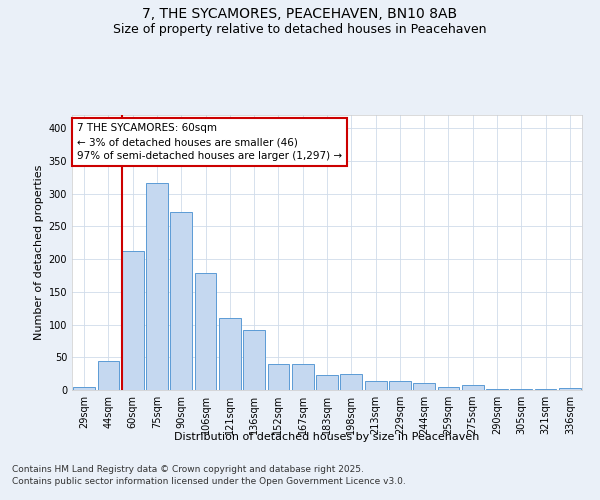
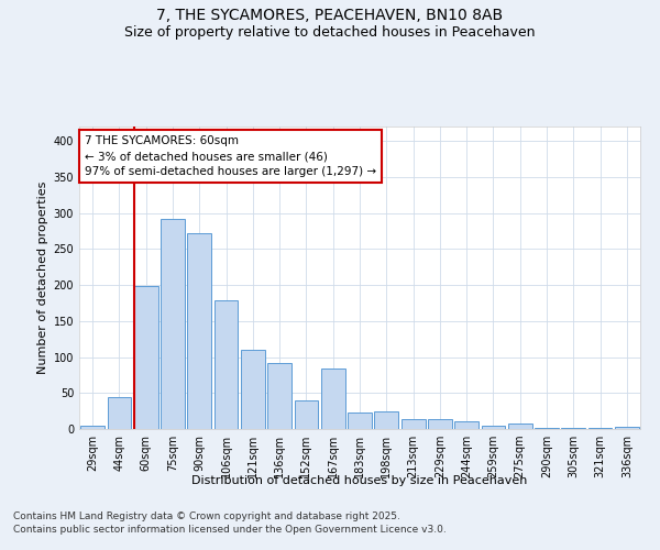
60sqm: 213 -> 198
75sqm: 316 -> 292
167sqm: 40 -> 84
